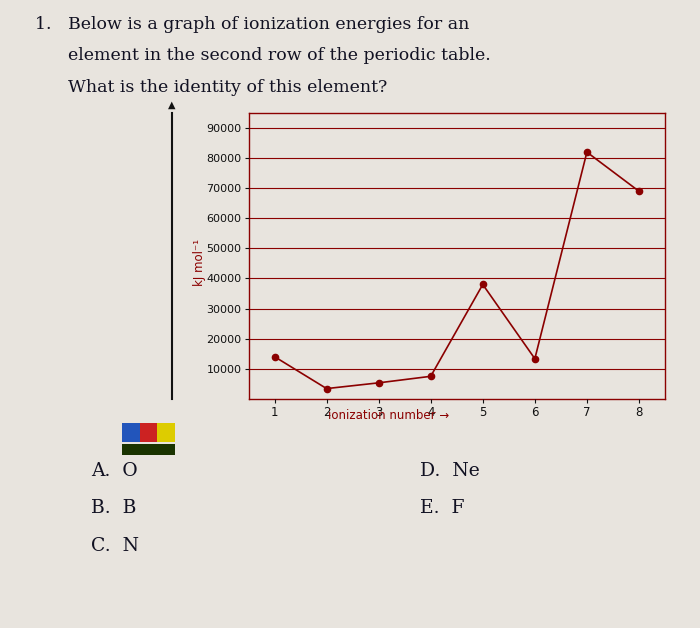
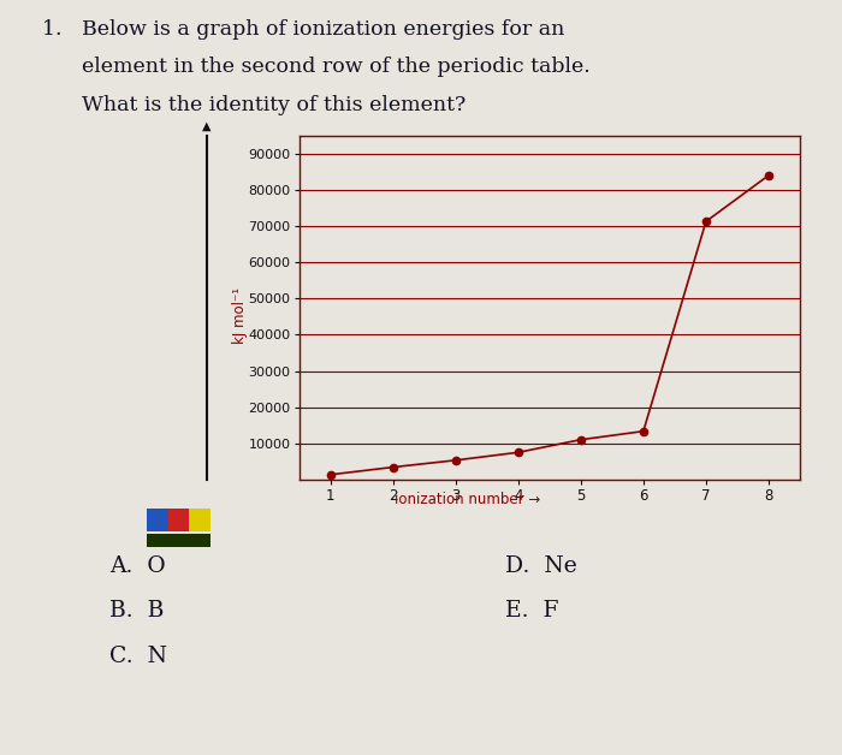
1: 14000 -> 1300
5: 38000 -> 11000
7: 82000 -> 71300
8: 69000 -> 84100
